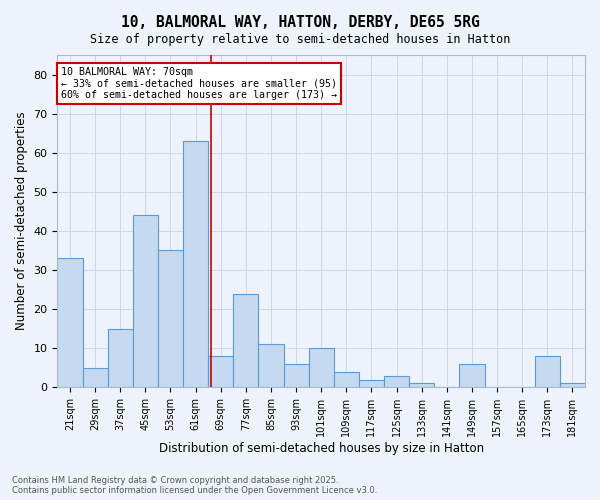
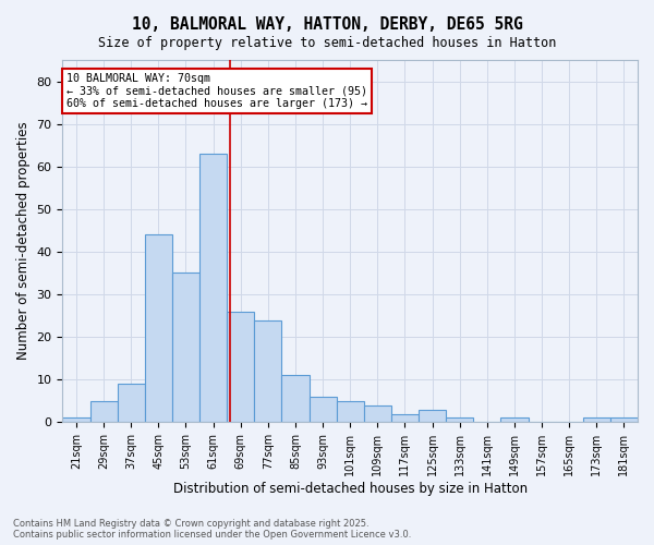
21sqm: 33 -> 1
37sqm: 15 -> 9
69sqm: 8 -> 26
101sqm: 10 -> 5
149sqm: 6 -> 1
173sqm: 8 -> 1
